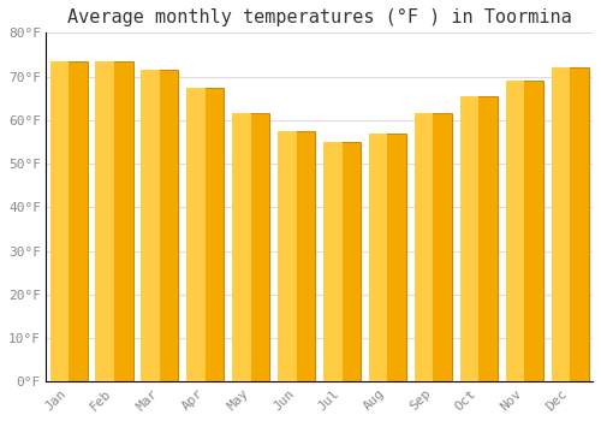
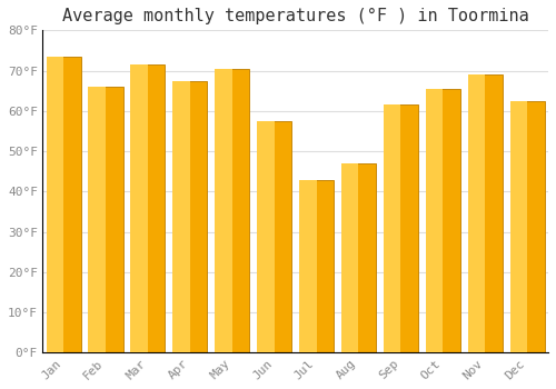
Feb: 73.5°F -> 66.0°F
May: 61.5°F -> 70.5°F
Jul: 55.0°F -> 43.0°F
Aug: 57.0°F -> 47.0°F
Dec: 72.0°F -> 62.5°F
